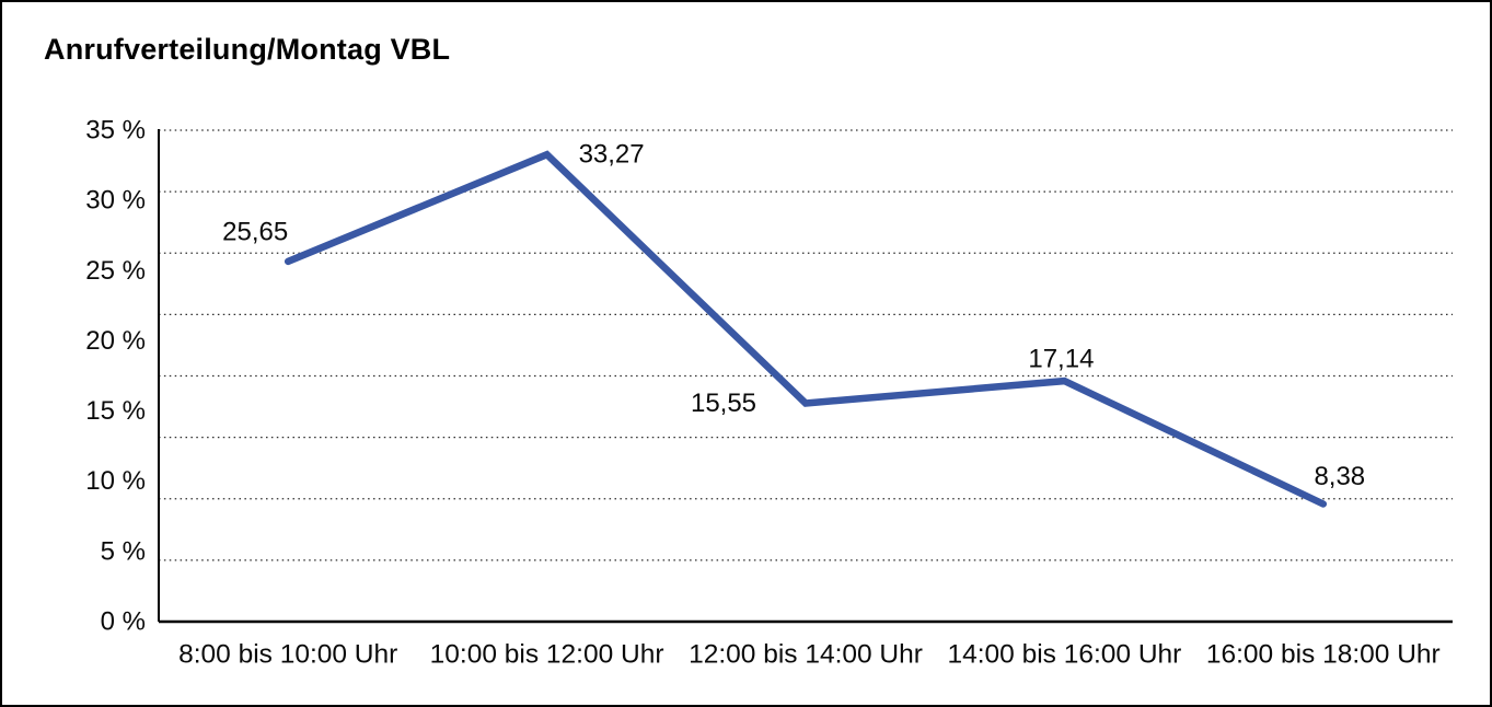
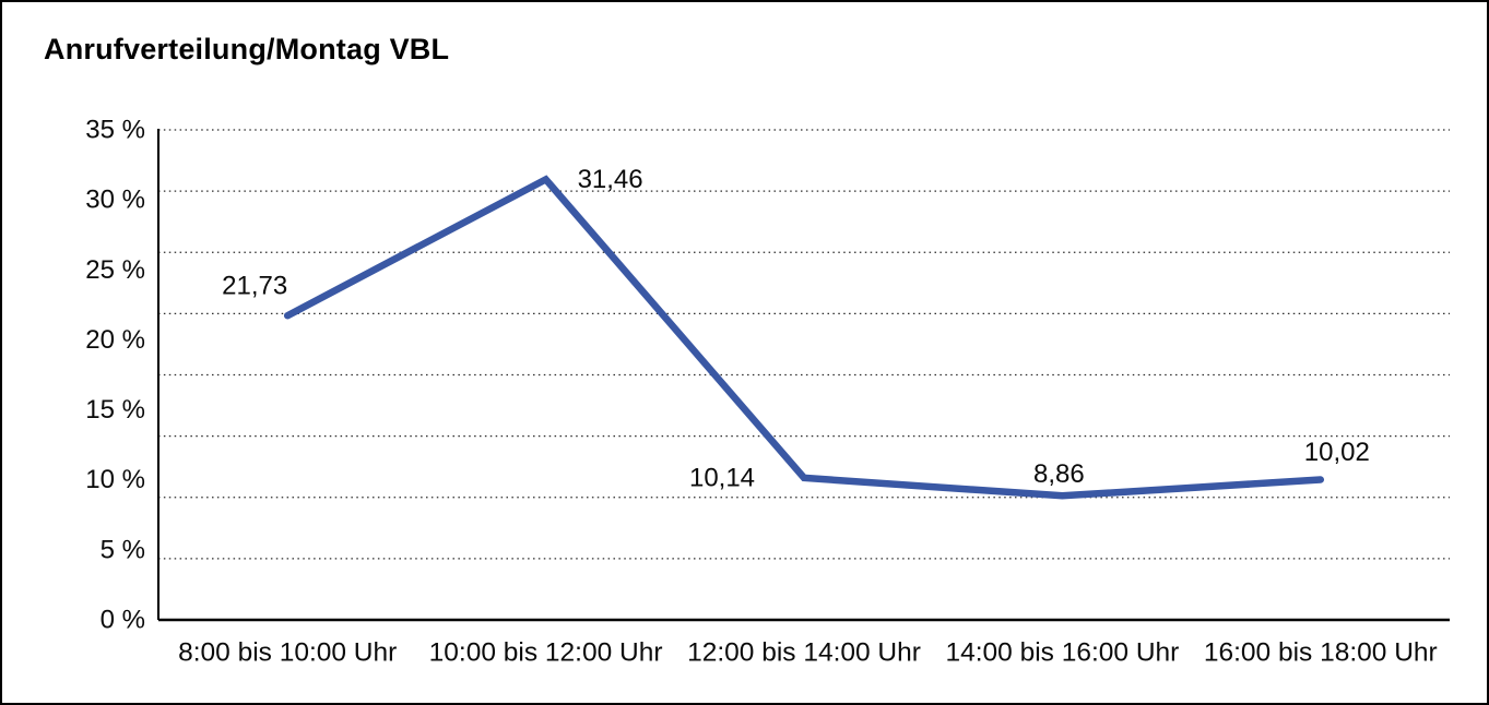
8:00 bis 10:00 Uhr: 25,65 -> 21,73
10:00 bis 12:00 Uhr: 33,27 -> 31,46
12:00 bis 14:00 Uhr: 15,55 -> 10,14
14:00 bis 16:00 Uhr: 17,14 -> 8,86
16:00 bis 18:00 Uhr: 8,38 -> 10,02
